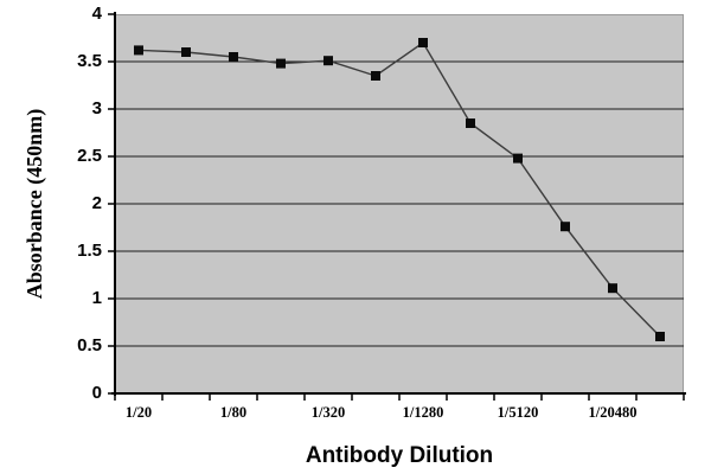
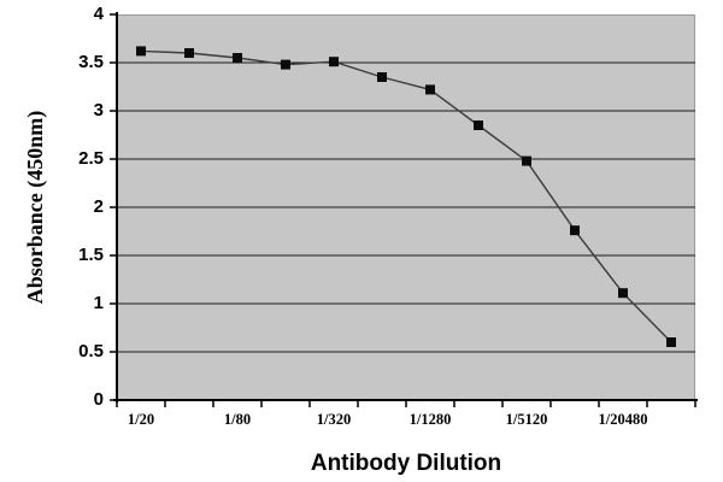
1/1280: 3.7 -> 3.2
